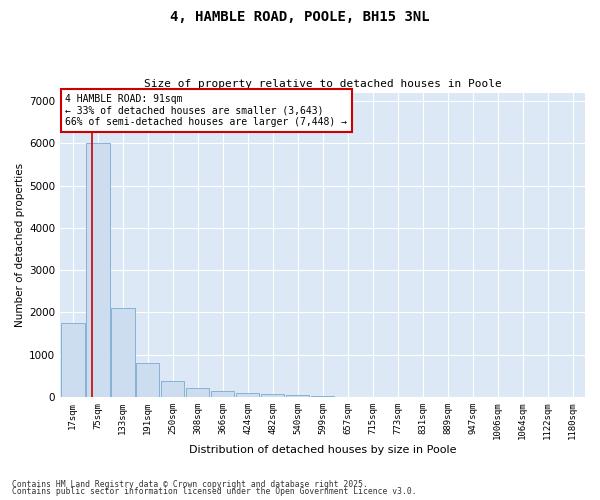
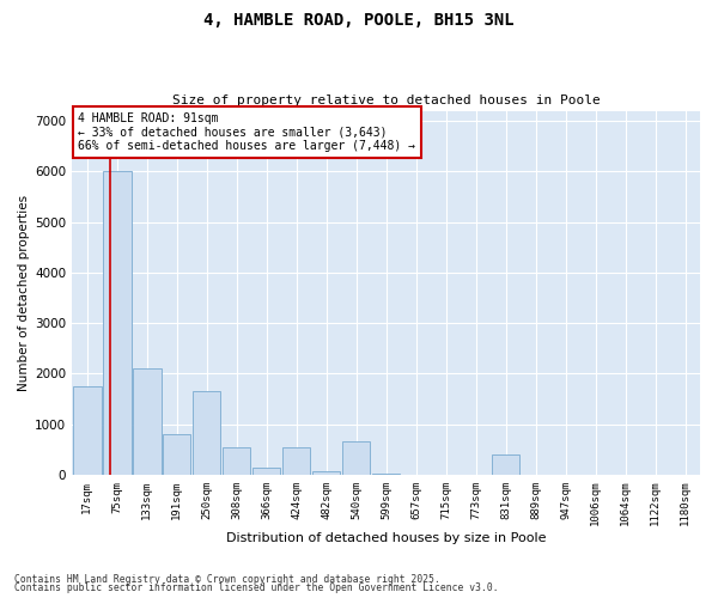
250sqm: 380 -> 1650
308sqm: 220 -> 550
424sqm: 100 -> 550
540sqm: 40 -> 650
831sqm: 0 -> 400
